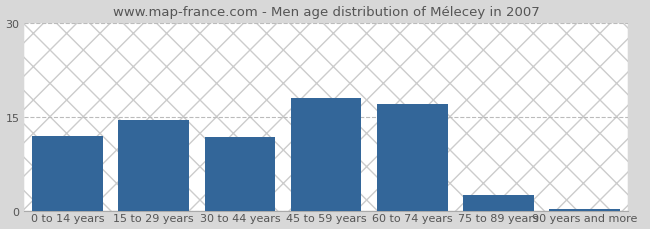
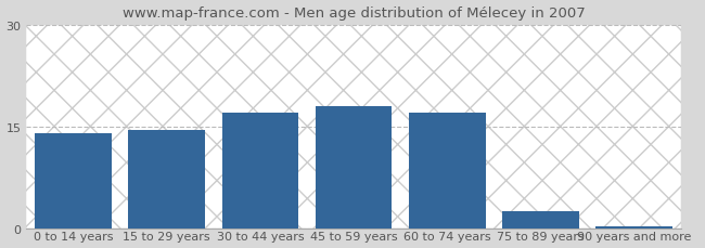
0 to 14 years: 12.0 -> 14.0
30 to 44 years: 11.8 -> 17.0
